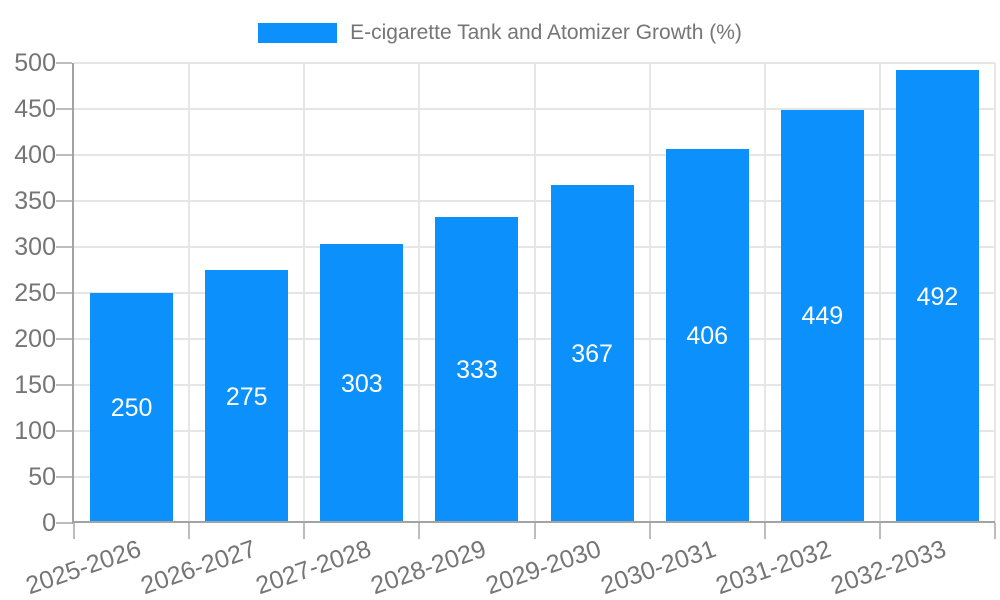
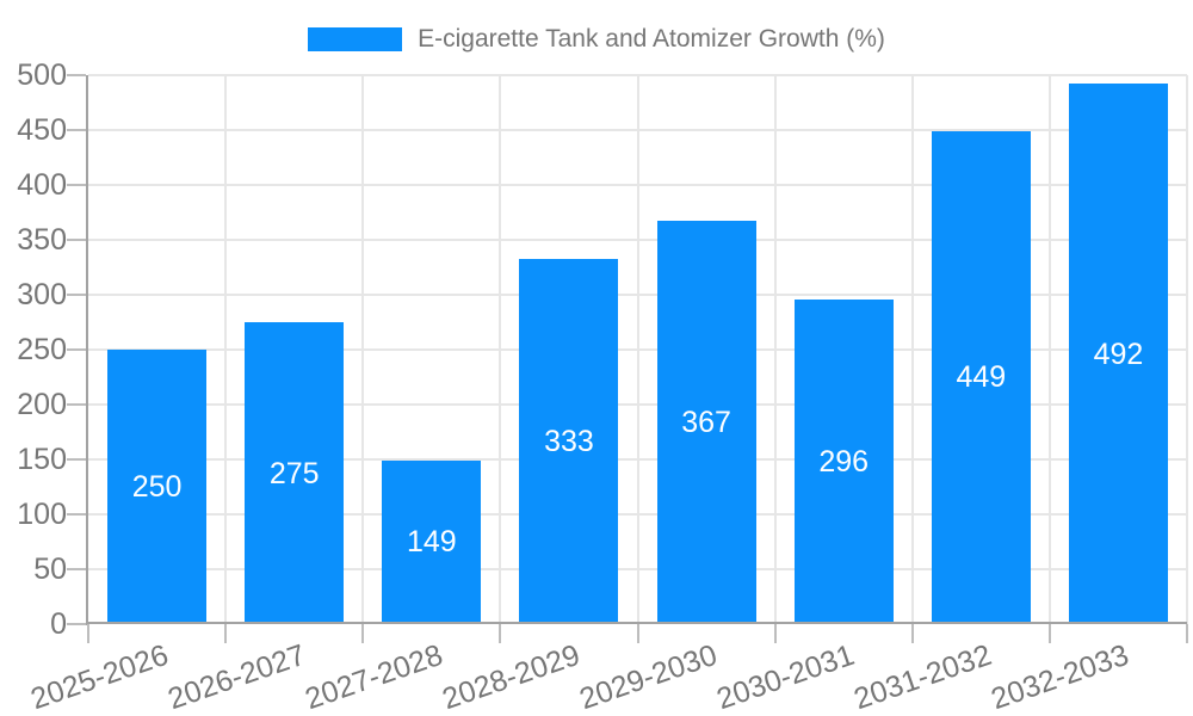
2027-2028: 303 -> 149
2030-2031: 406 -> 296
